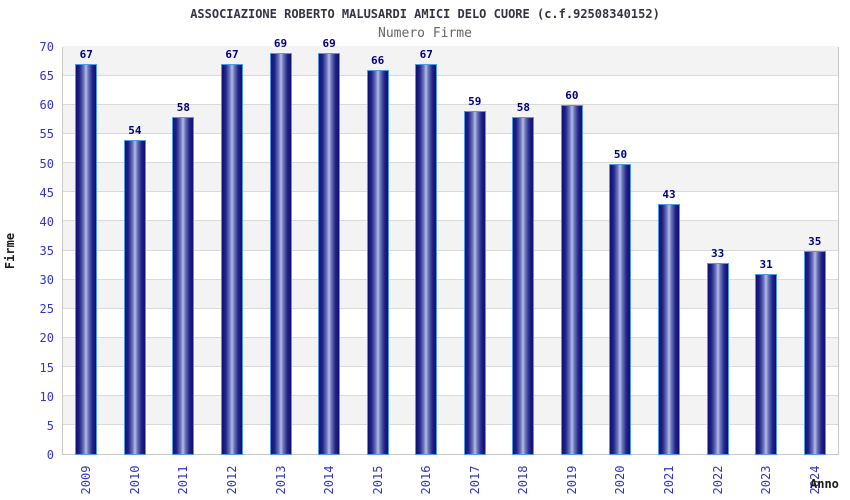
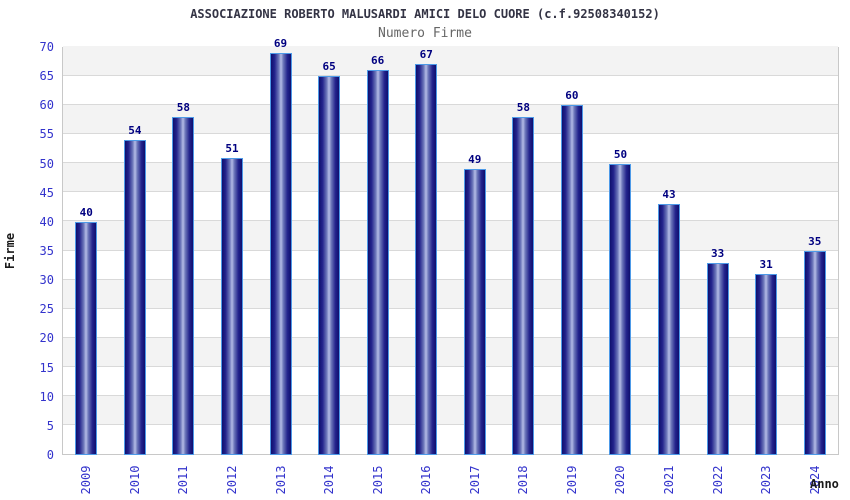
2009: 67 -> 40
2012: 67 -> 51
2014: 69 -> 65
2017: 59 -> 49
